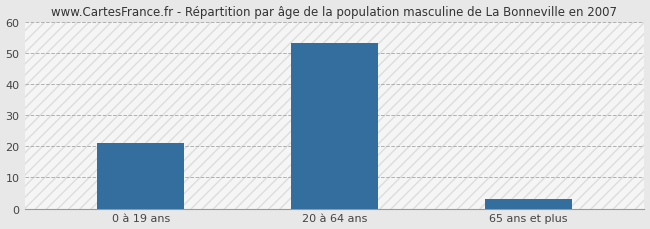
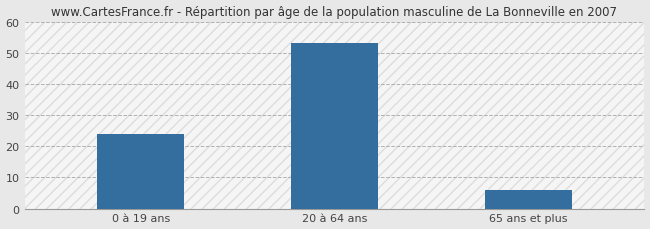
0 à 19 ans: 21 -> 24
65 ans et plus: 3 -> 6
